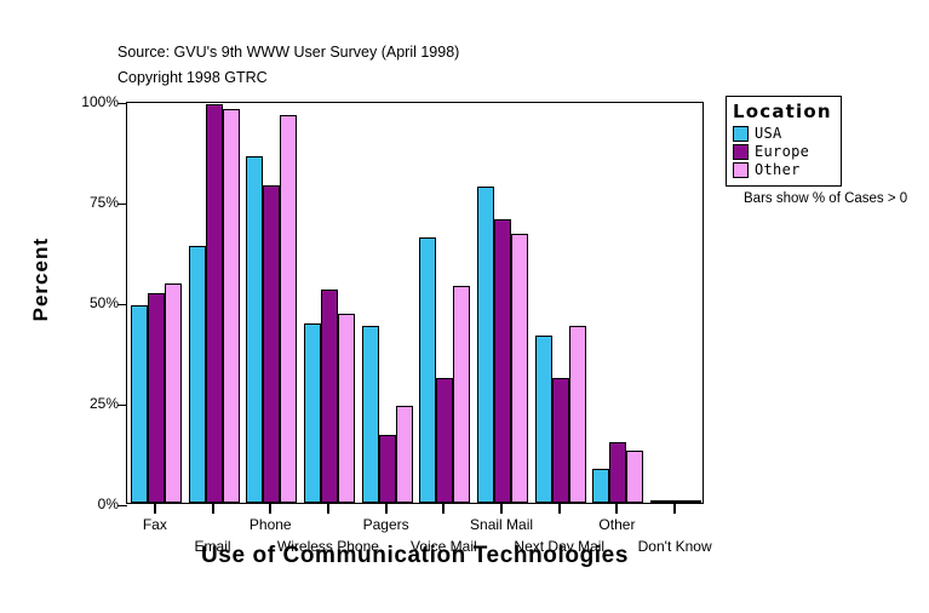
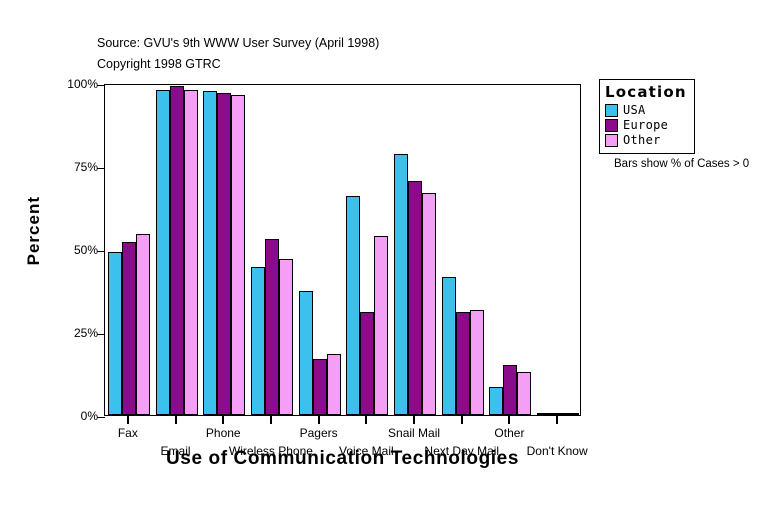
USA/Email: 64% -> 98%
USA/Phone: 86% -> 98%
Europe/Phone: 79% -> 97%
USA/Pagers: 44% -> 38%
Other/Pagers: 24% -> 18%
Other/Next Day Mail: 44% -> 32%
